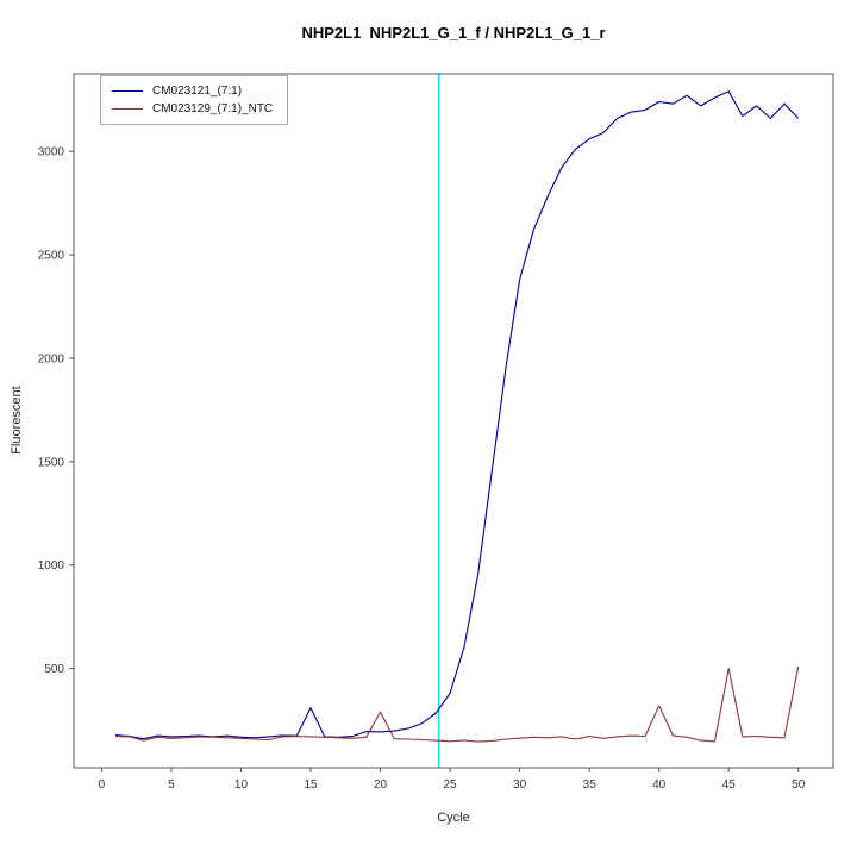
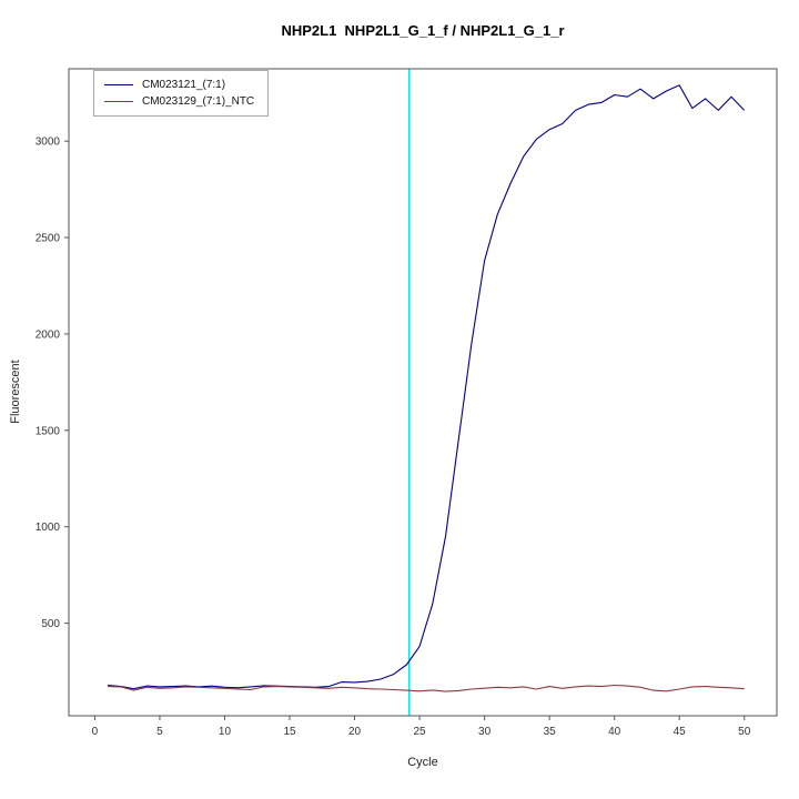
CM023121_(7:1)/15: 310 -> 170
CM023129_(7:1)_NTC/20: 290 -> 160
CM023129_(7:1)_NTC/40: 320 -> 180
CM023129_(7:1)_NTC/45: 500 -> 160
CM023129_(7:1)_NTC/50: 510 -> 160
